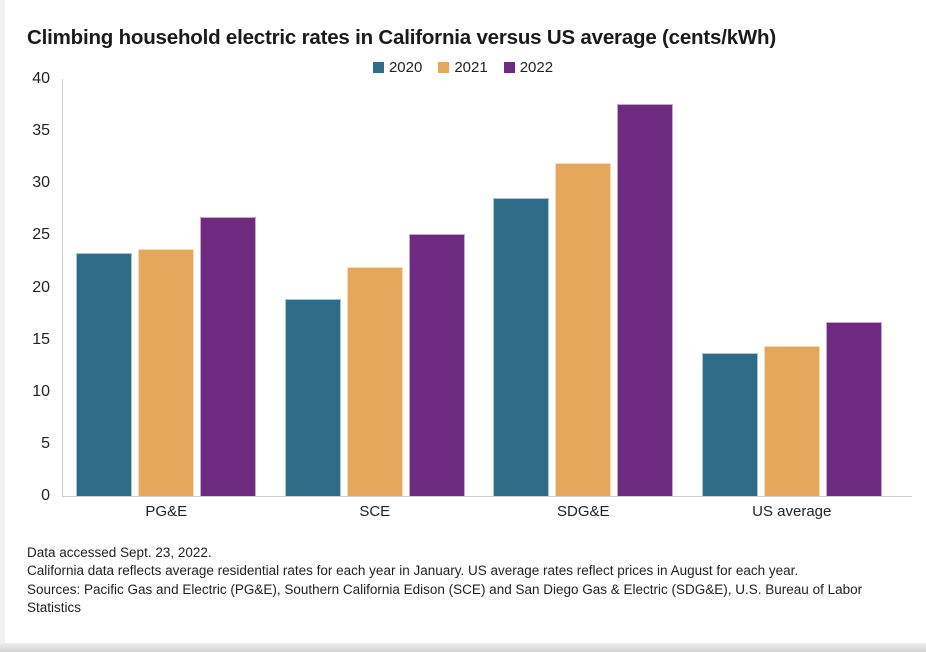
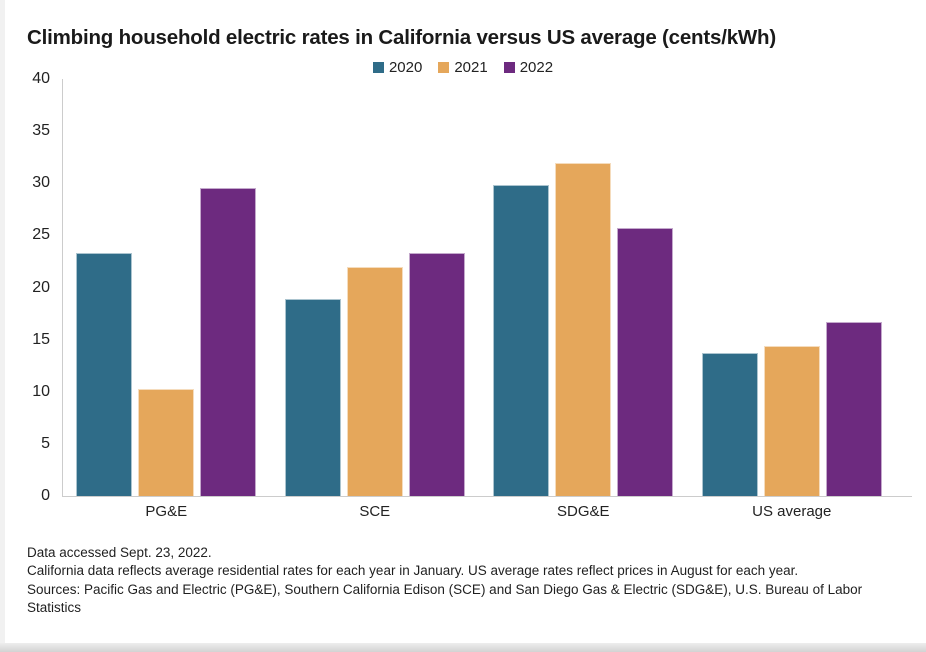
2021/PG&E: 23.7 -> 10.3
2022/PG&E: 26.8 -> 29.5
2022/SCE: 25.1 -> 23.3
2020/SDG&E: 28.6 -> 29.8
2022/SDG&E: 37.6 -> 25.7
